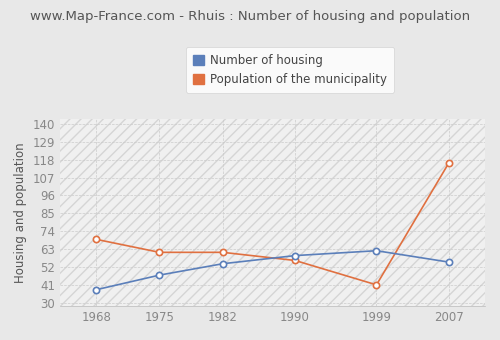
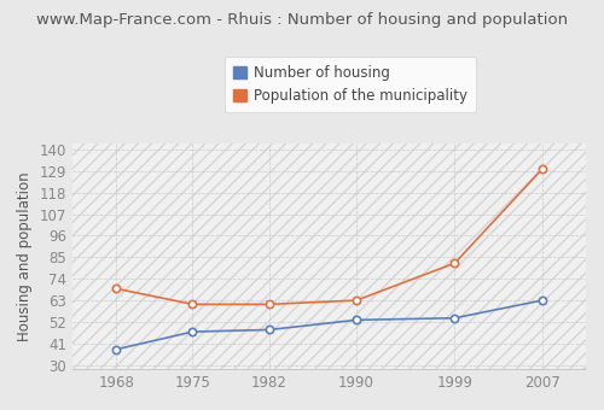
Number of housing/1982: 54 -> 48
Number of housing/1990: 59 -> 53
Population of the municipality/1990: 56 -> 63
Number of housing/1999: 62 -> 54
Population of the municipality/1999: 41 -> 82
Number of housing/2007: 55 -> 63
Population of the municipality/2007: 116 -> 130
